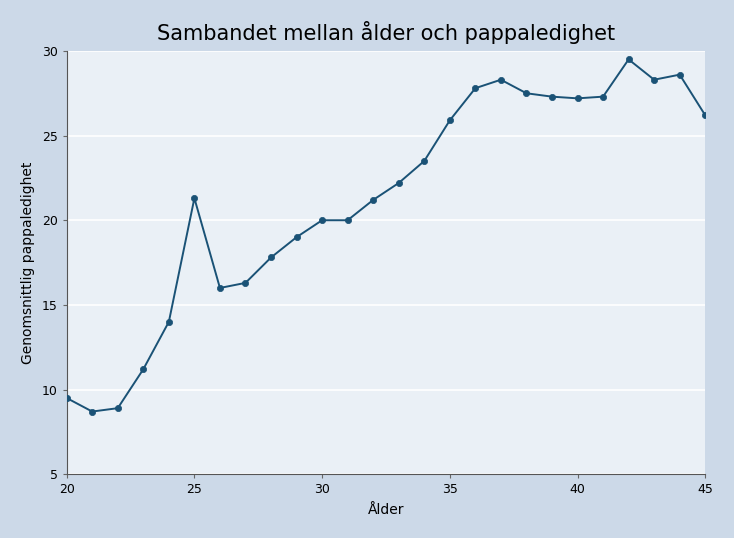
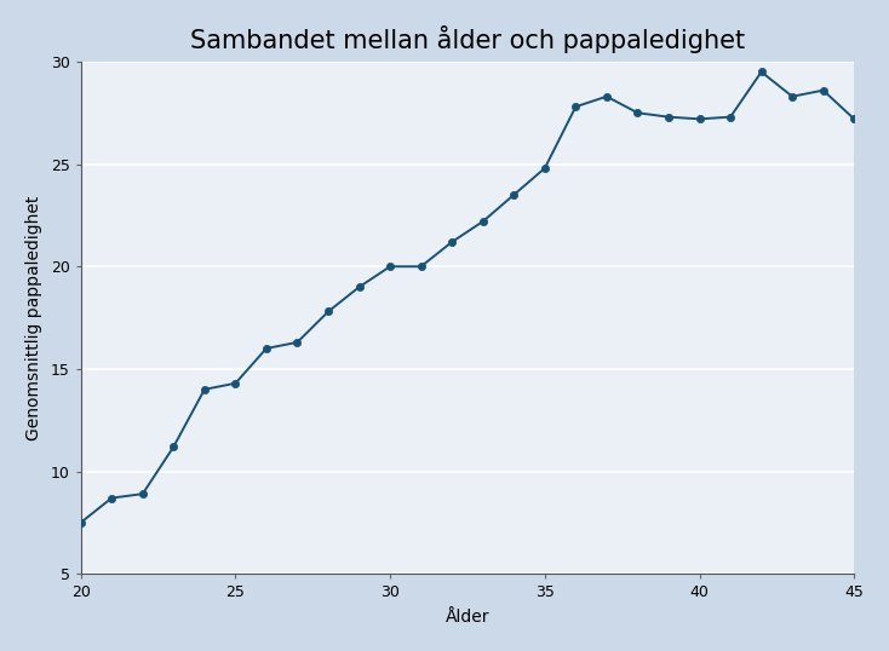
20: 9.5 -> 7.5
25: 21.3 -> 14.3
35: 25.9 -> 24.8
45: 26.2 -> 27.2
